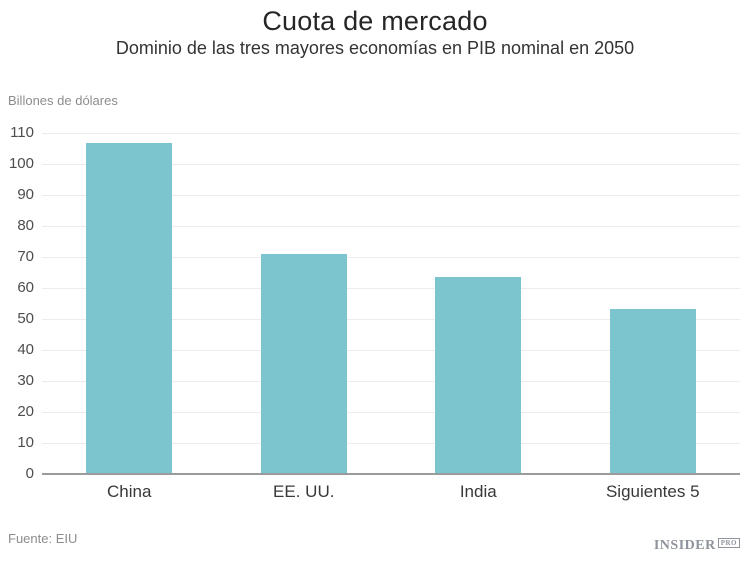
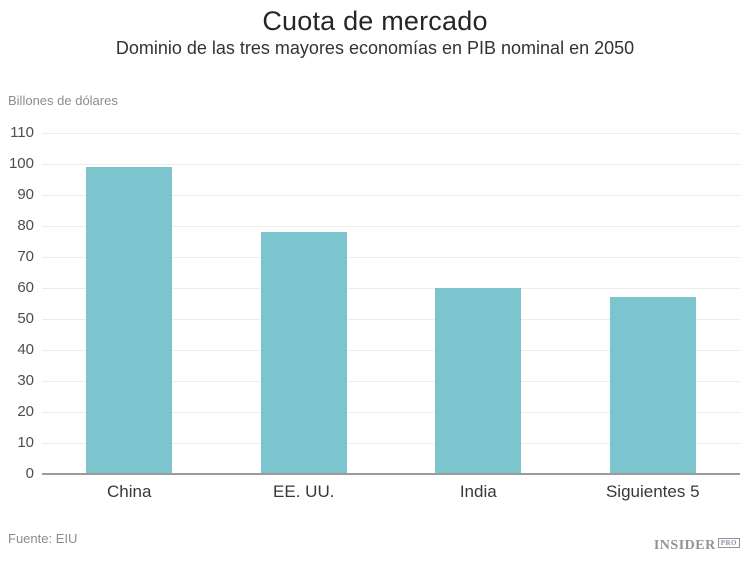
China: 107 -> 99
EE. UU.: 71 -> 78
India: 64 -> 60
Siguientes 5: 53 -> 57
